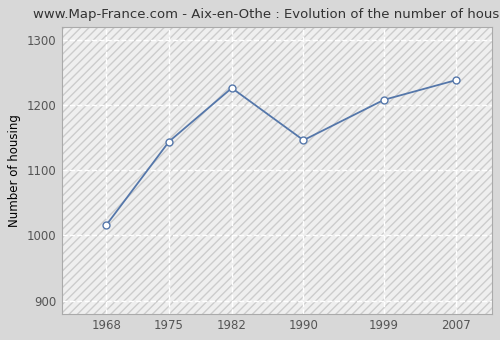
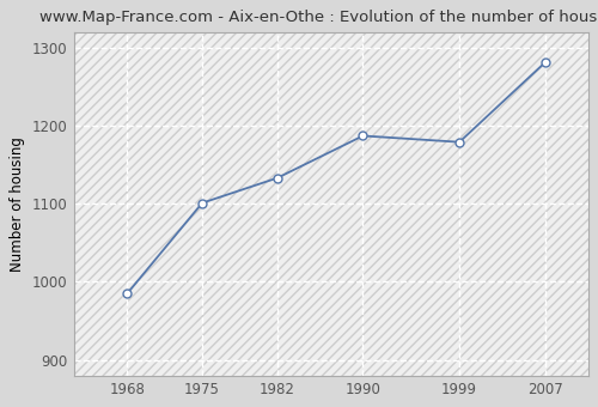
1968: 1016 -> 985
1975: 1144 -> 1101
1982: 1226 -> 1133
1990: 1146 -> 1187
1999: 1208 -> 1179
2007: 1238 -> 1281
